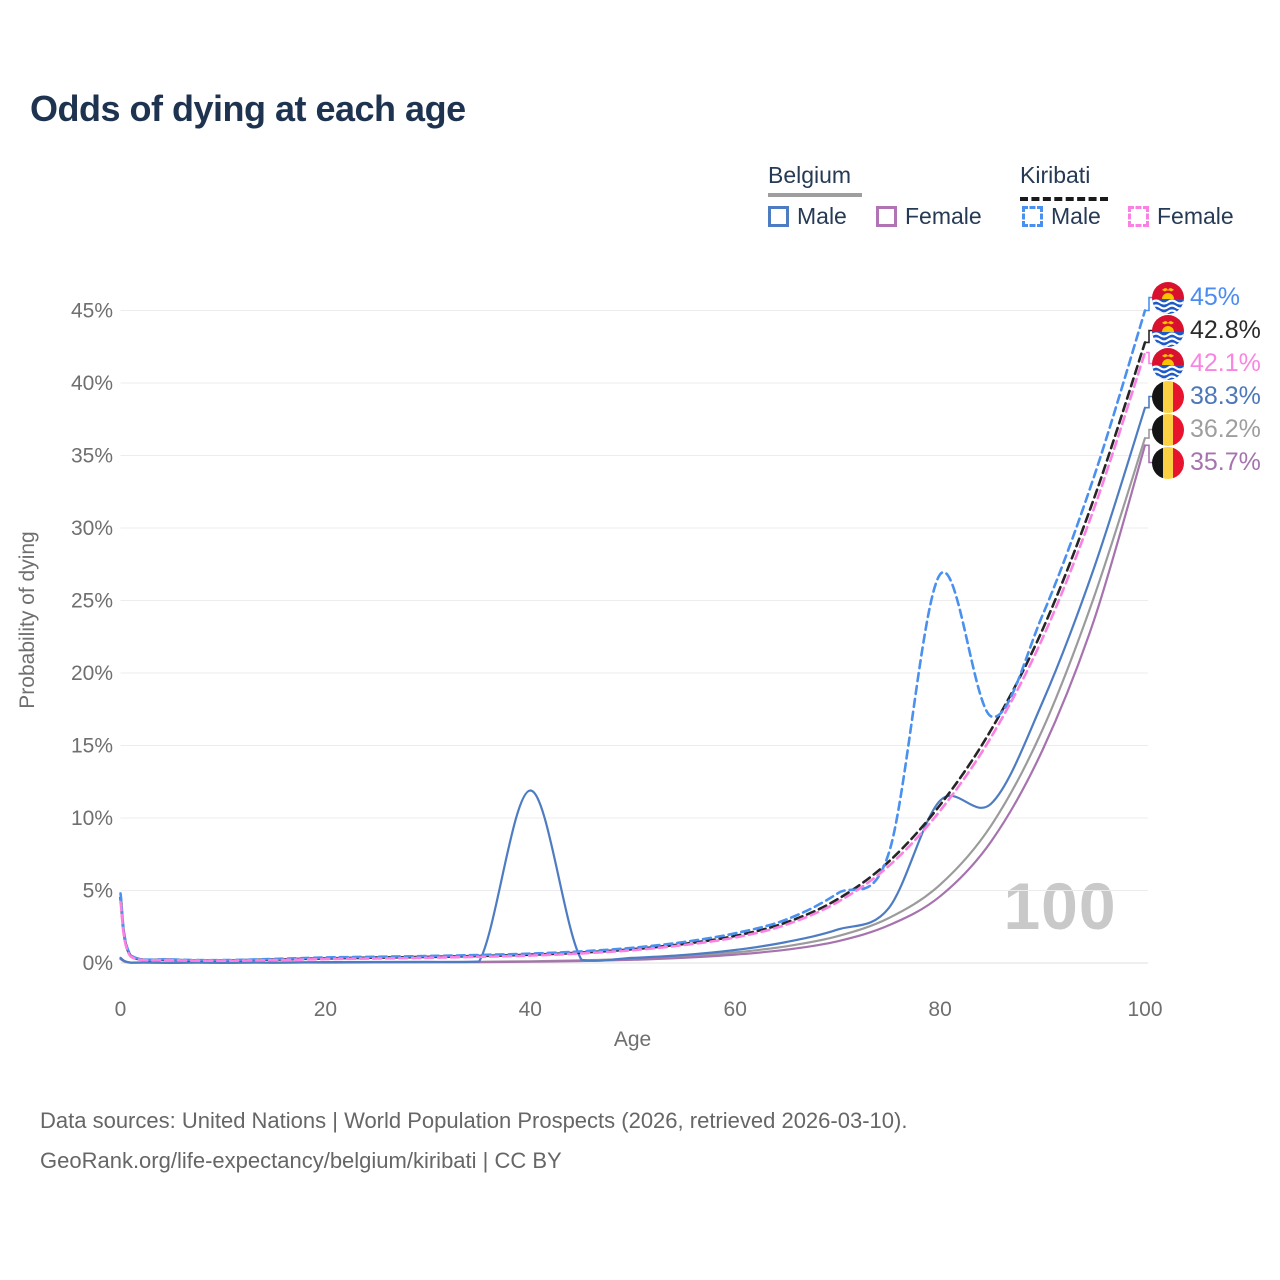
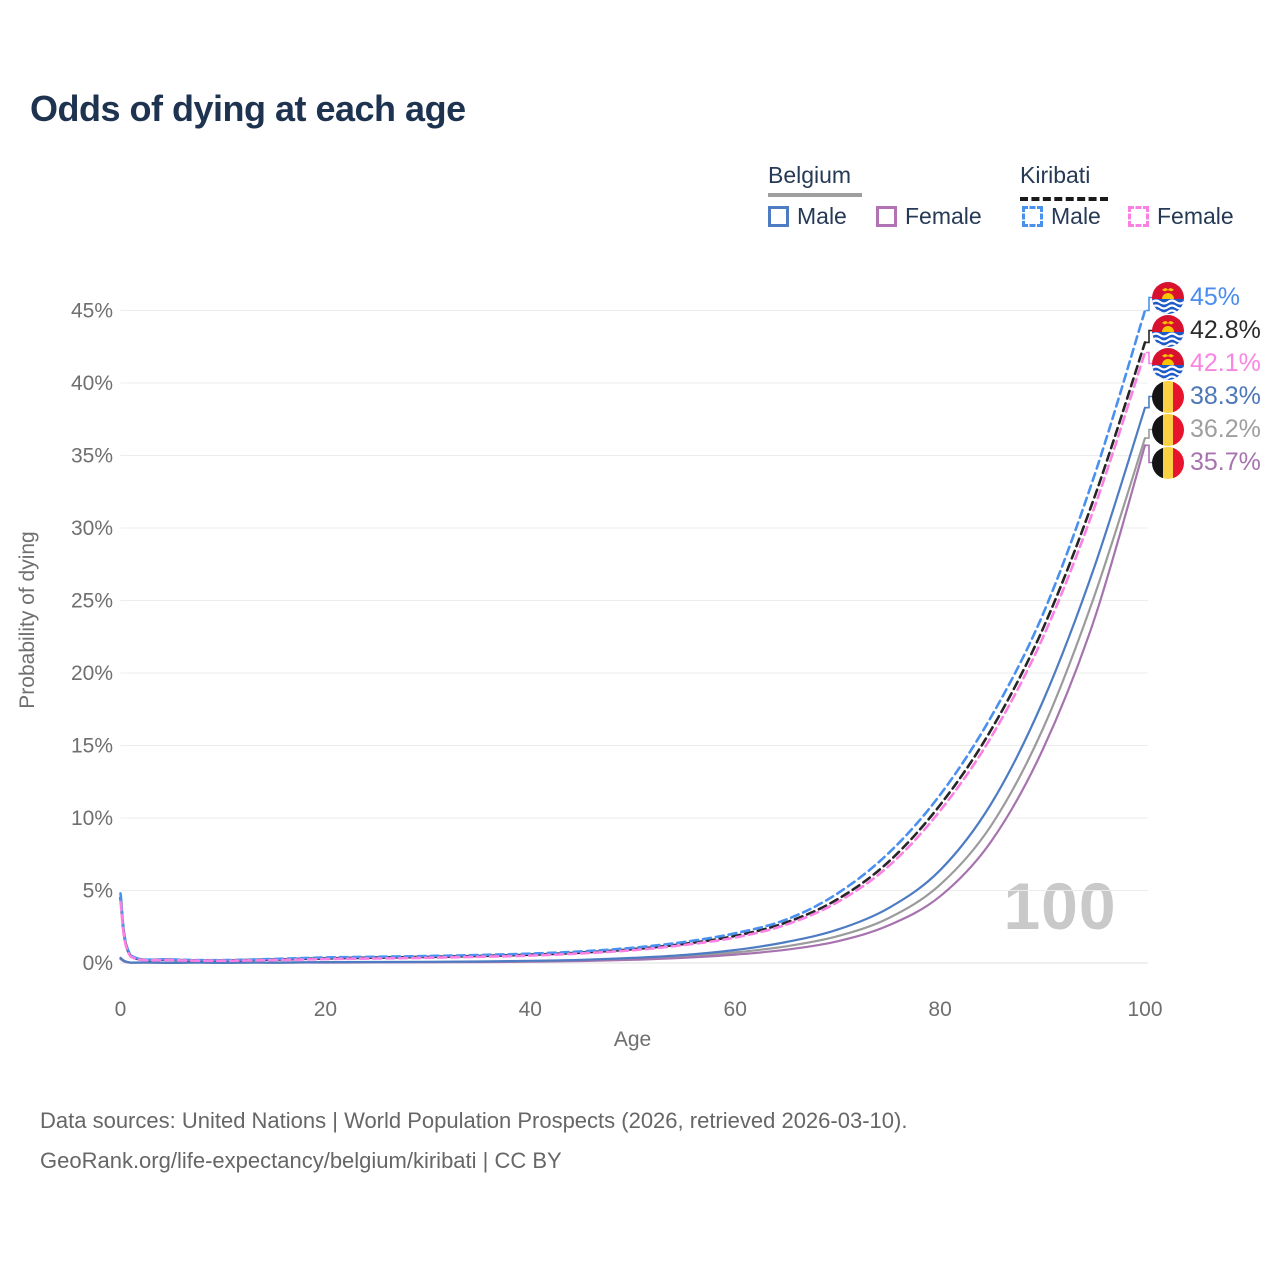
Belgium Male/40: 11.9% -> 0.1%
Belgium Male/80: 11.2% -> 6.4%
Kiribati Male/80: 26.8% -> 11.6%
